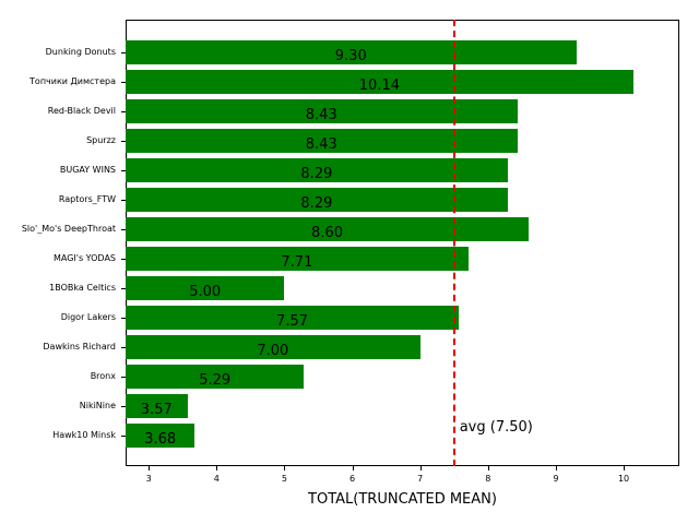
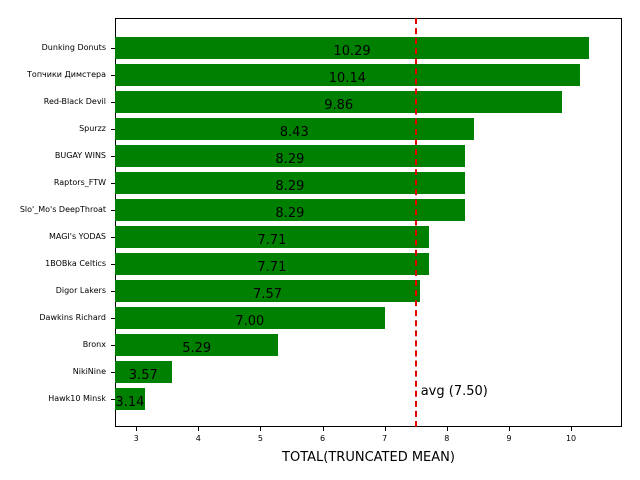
Dunking Donuts: 9.30 -> 10.29
Red-Black Devil: 8.43 -> 9.86
Slo'_Mo's DeepThroat: 8.60 -> 8.29
1BOBka Celtics: 5.00 -> 7.71
Hawk10 Minsk: 3.68 -> 3.14
